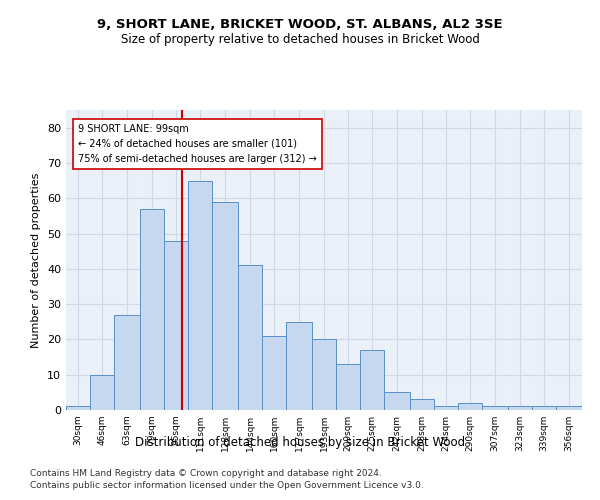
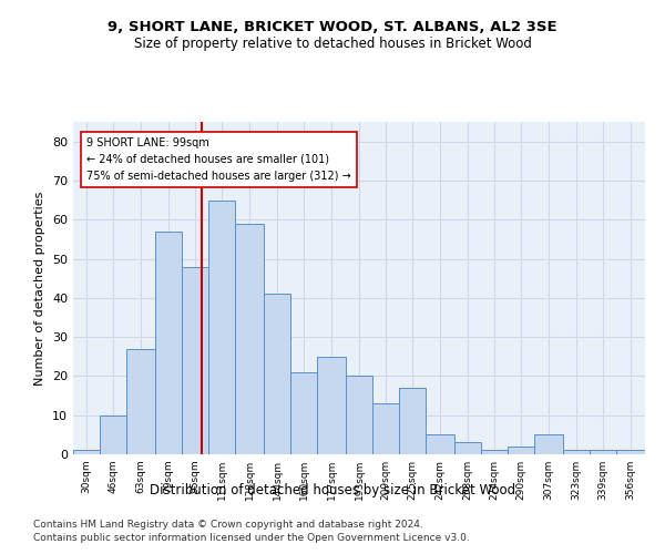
307sqm: 1 -> 5
